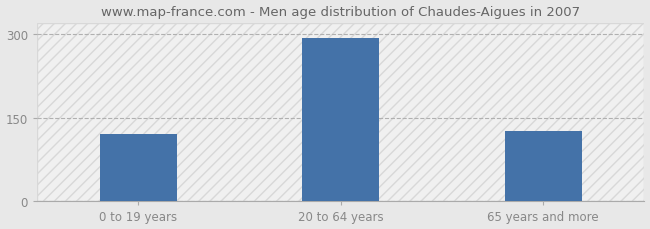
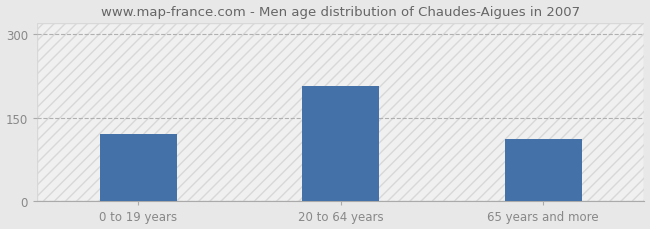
20 to 64 years: 293 -> 206
65 years and more: 127 -> 112
